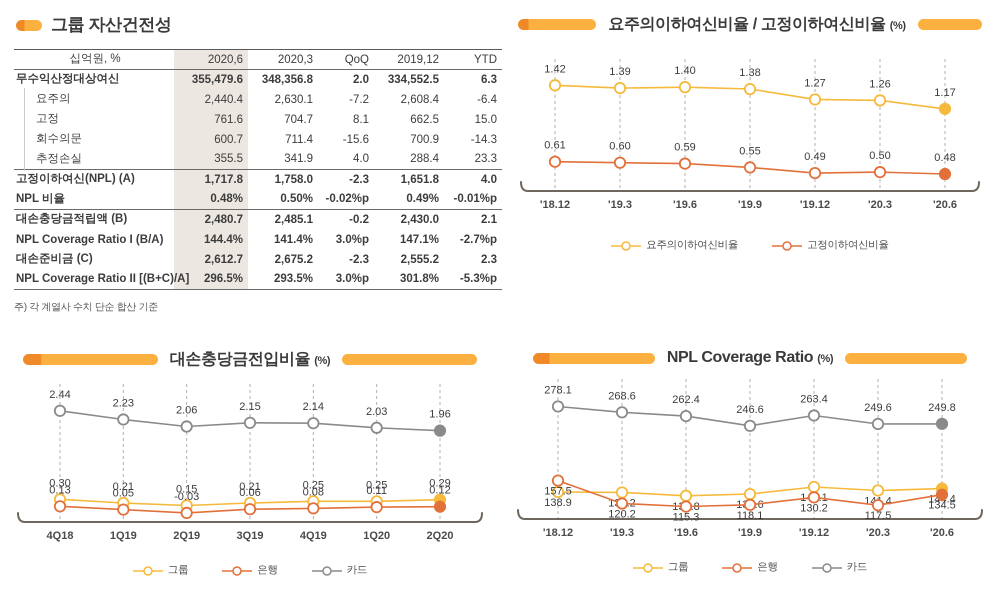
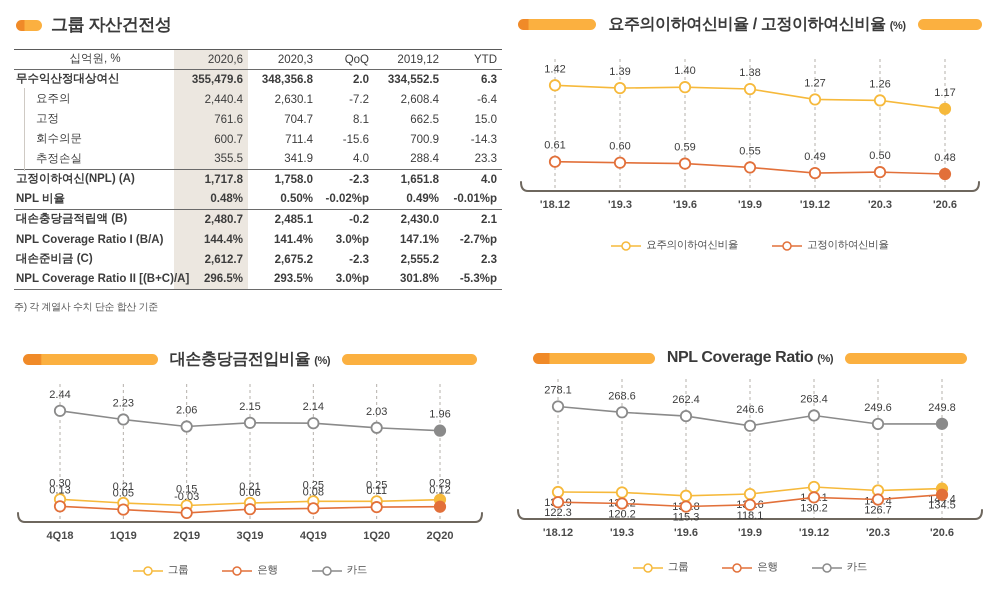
NPL Coverage Ratio (%)/은행/'18.12: 157.5 -> 122.3
NPL Coverage Ratio (%)/은행/'20.3: 117.5 -> 126.7
